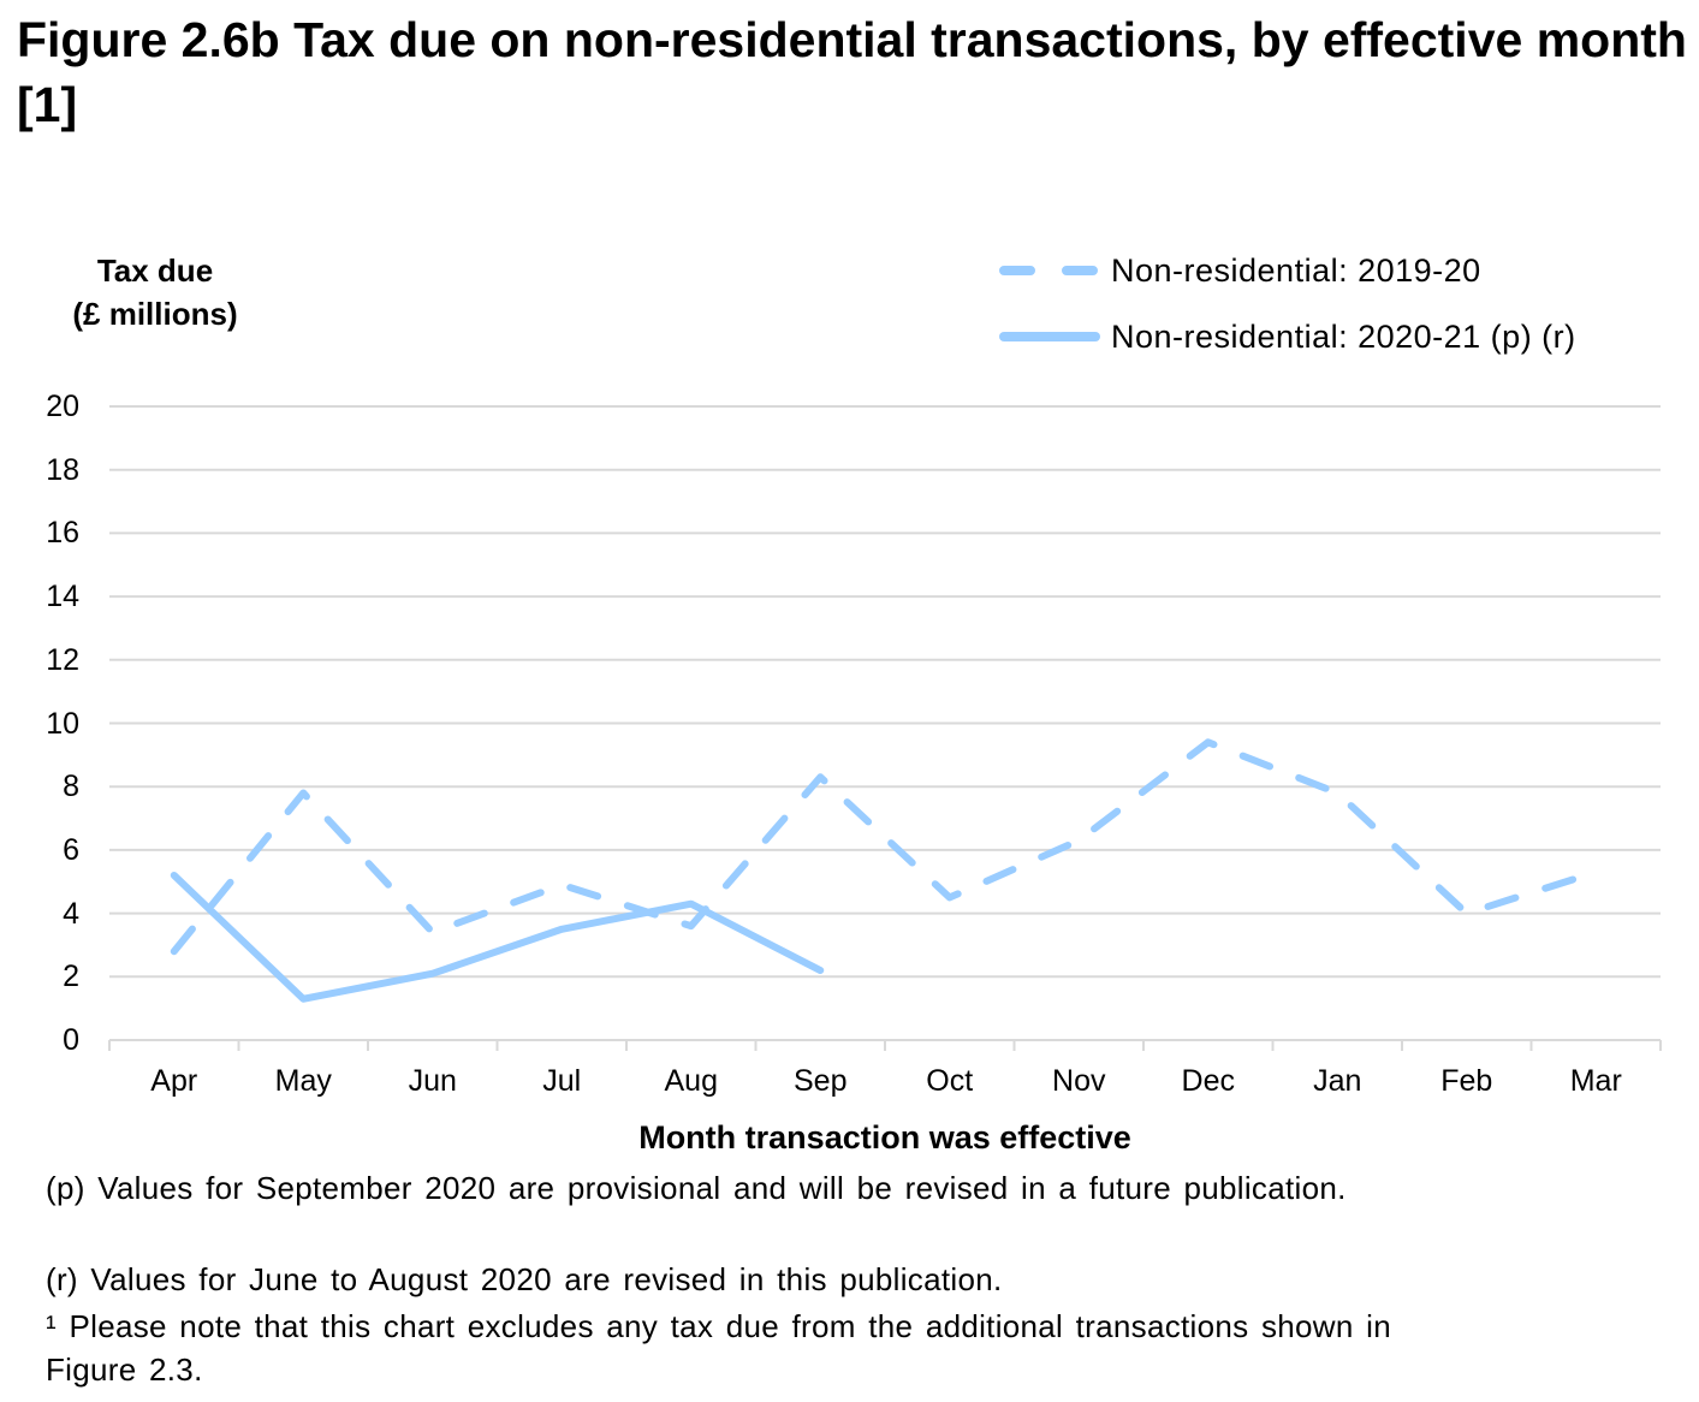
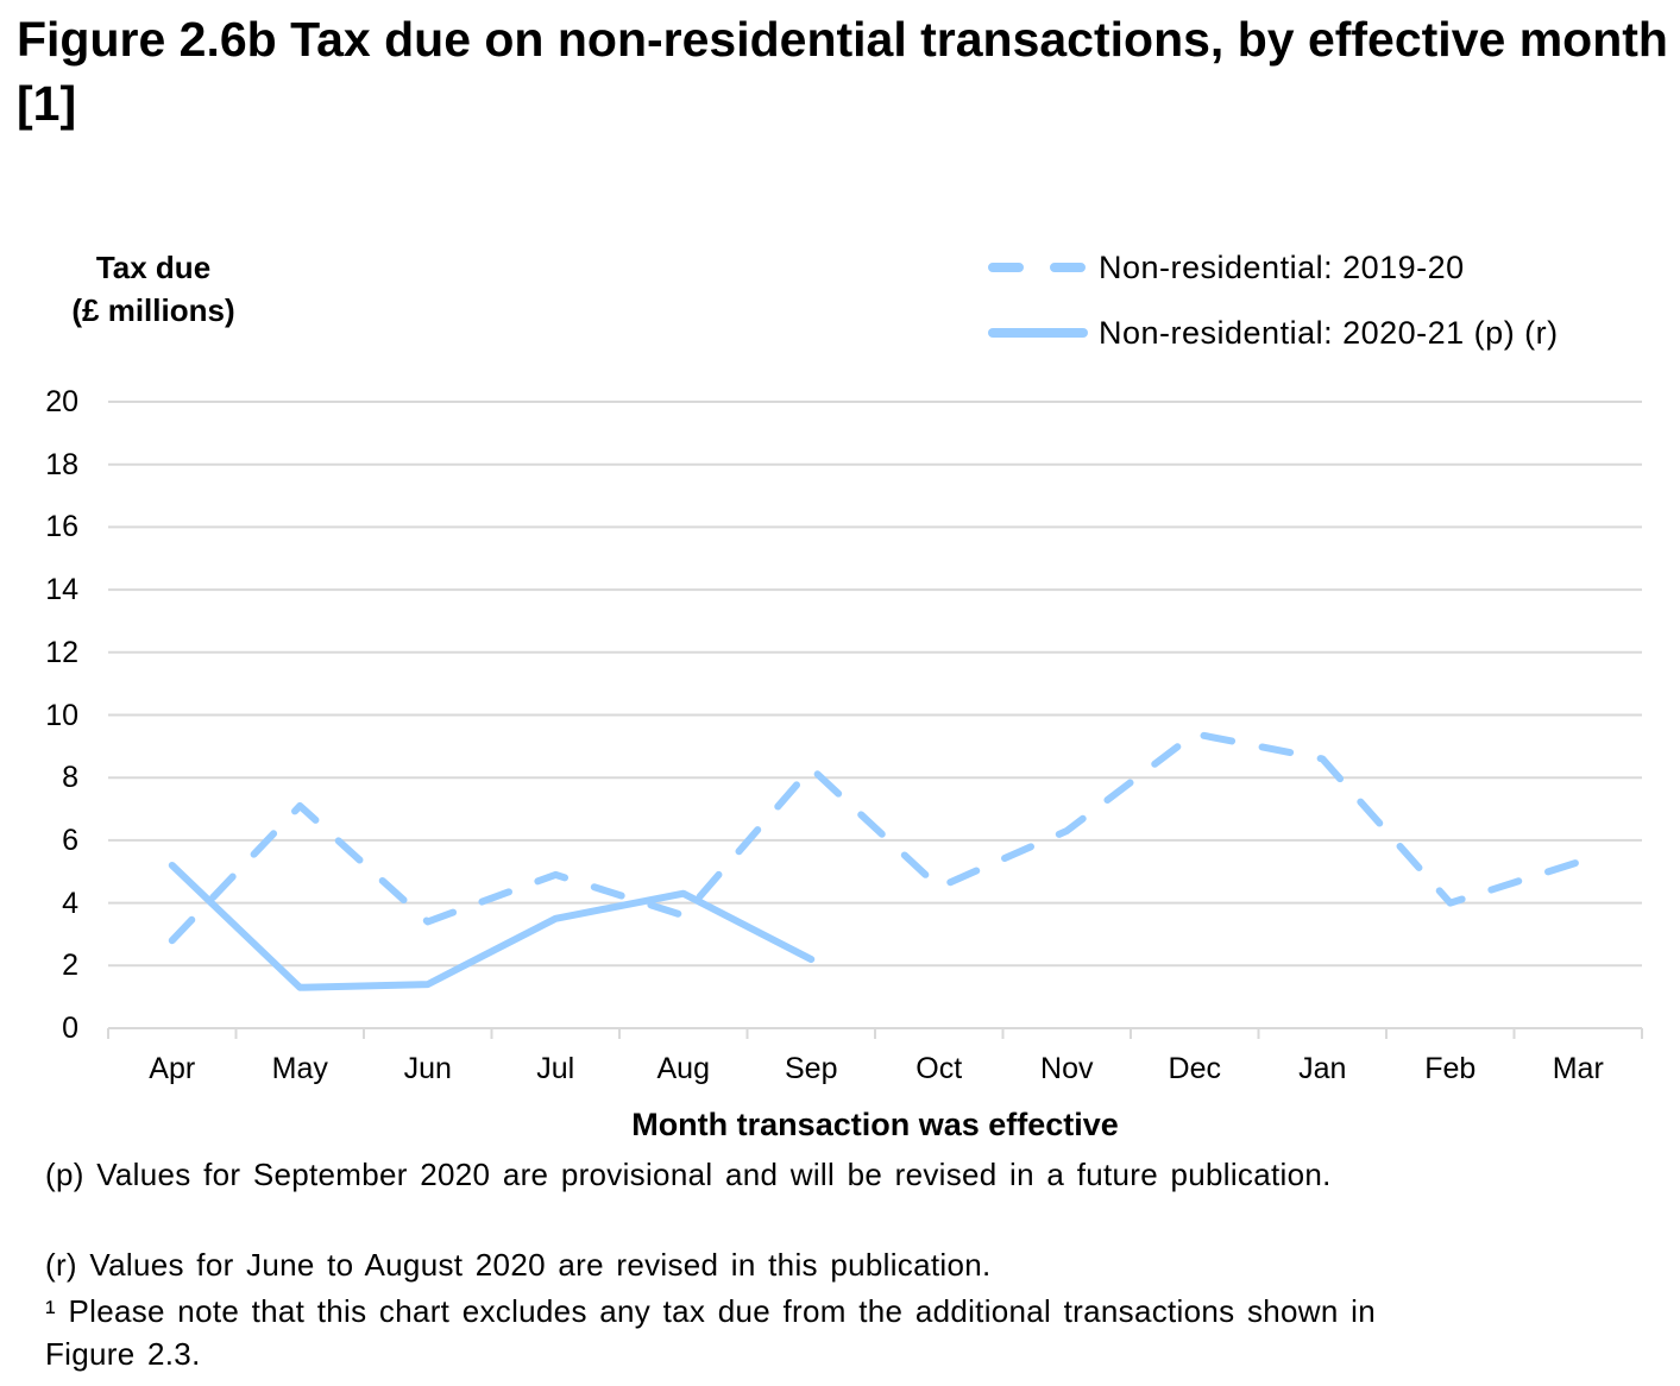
Non-residential: 2019-20/May: 7.8 -> 7.1
Non-residential: 2020-21 (p) (r)/Jun: 2.1 -> 1.4
Non-residential: 2019-20/Jan: 7.8 -> 8.6
